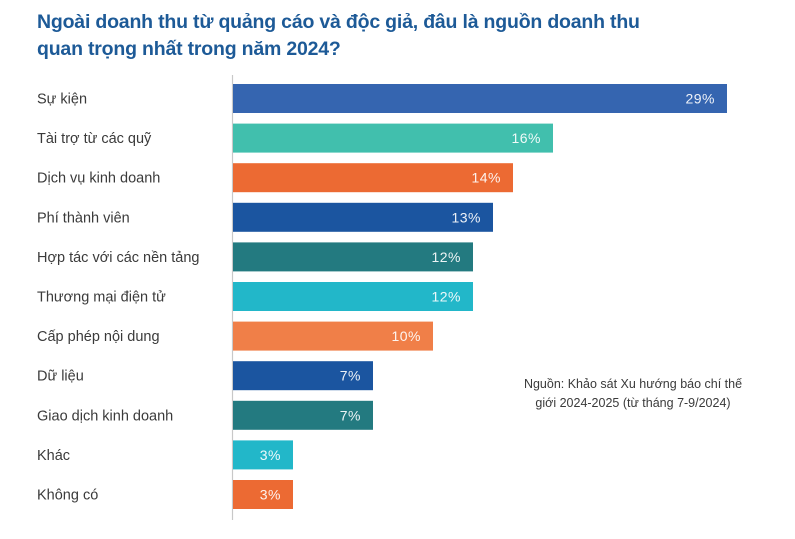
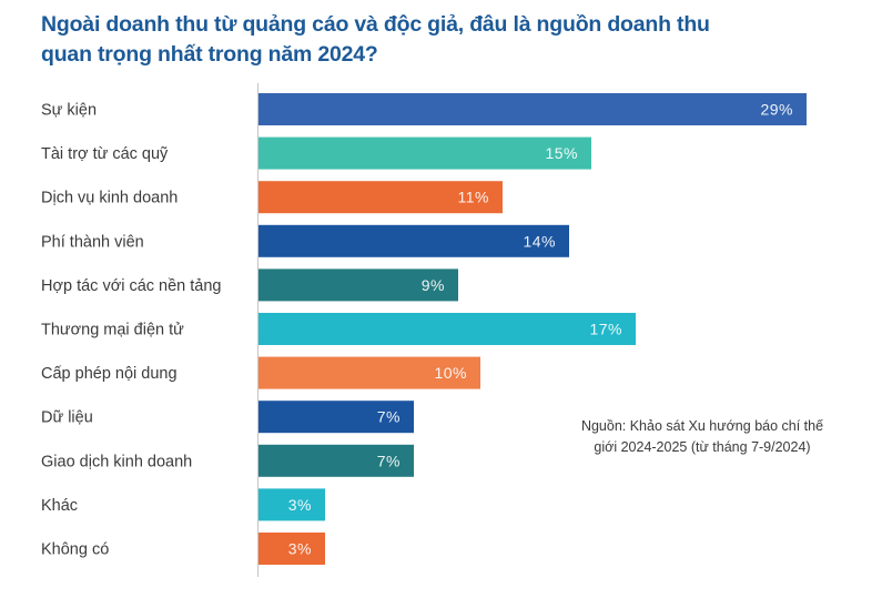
Tài trợ từ các quỹ: 16% -> 15%
Dịch vụ kinh doanh: 14% -> 11%
Phí thành viên: 13% -> 14%
Hợp tác với các nền tảng: 12% -> 9%
Thương mại điện tử: 12% -> 17%
